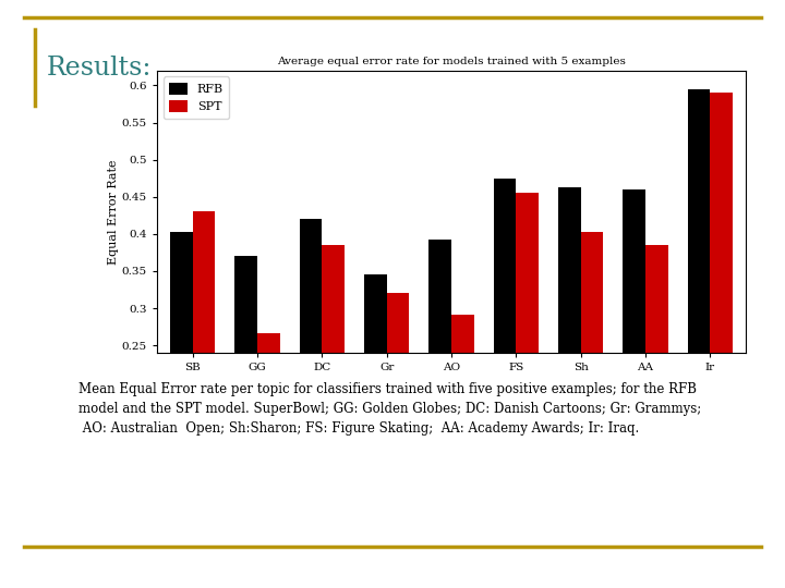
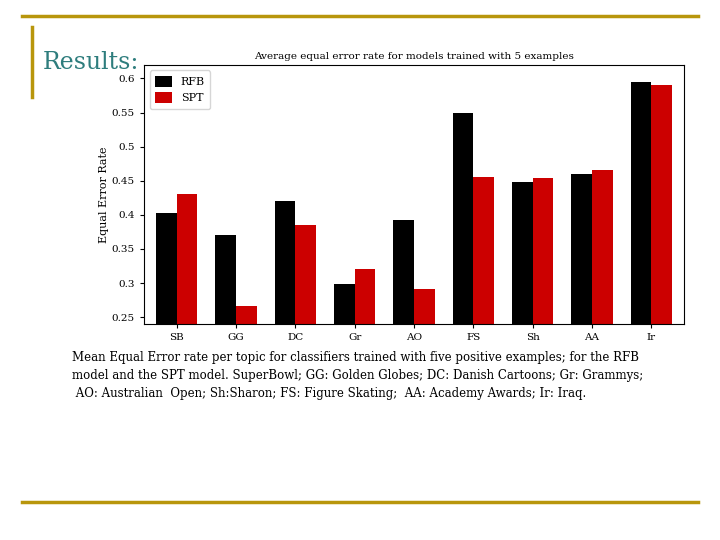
RFB/Gr: 0.345 -> 0.298
RFB/FS: 0.475 -> 0.550
RFB/Sh: 0.463 -> 0.448
SPT/Sh: 0.402 -> 0.454
SPT/AA: 0.385 -> 0.466
